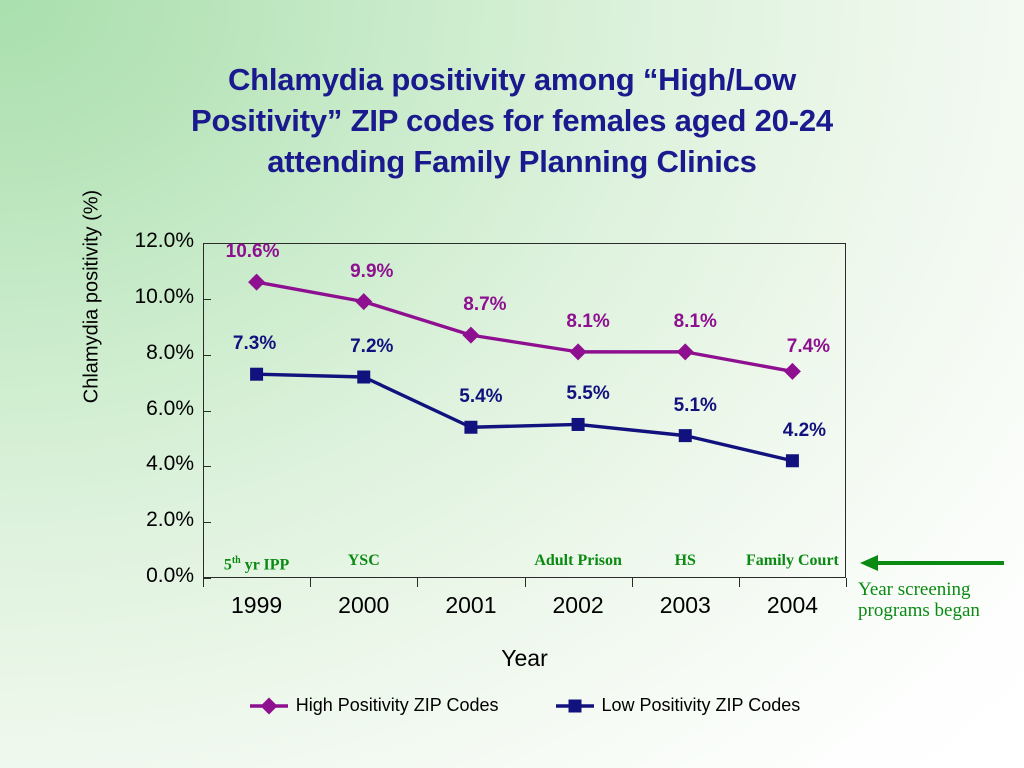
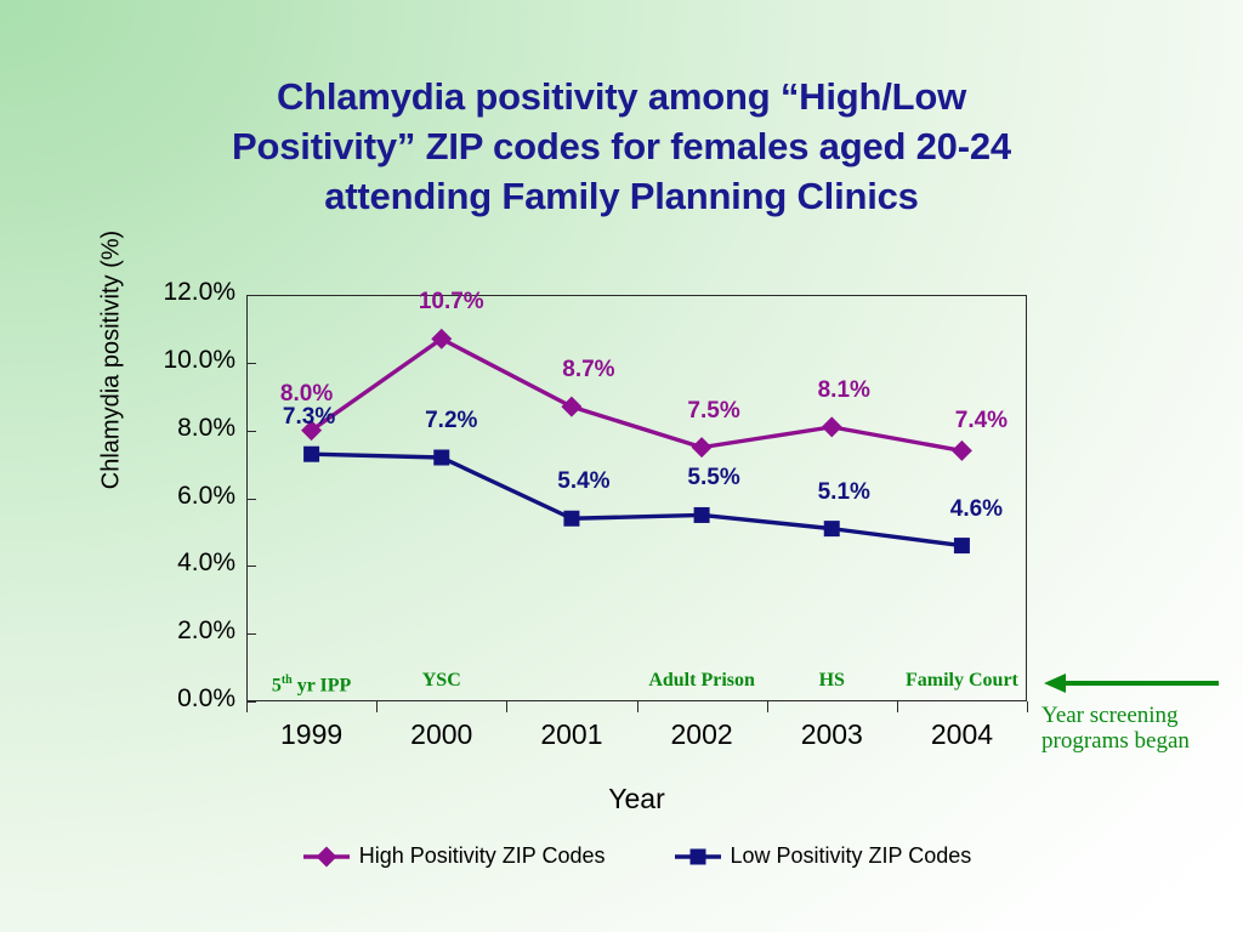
High Positivity ZIP Codes/1999: 10.6% -> 8.0%
High Positivity ZIP Codes/2000: 9.9% -> 10.7%
High Positivity ZIP Codes/2002: 8.1% -> 7.5%
Low Positivity ZIP Codes/2004: 4.2% -> 4.6%
